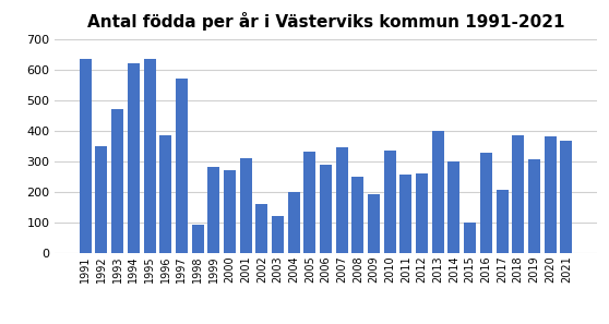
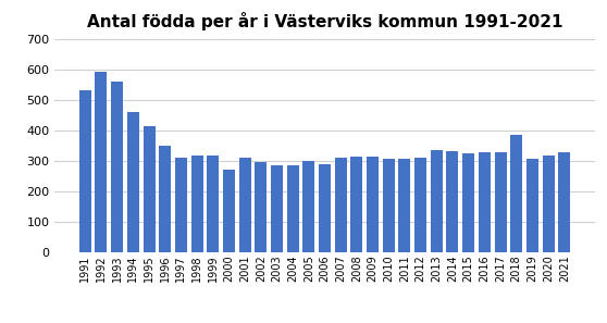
1991: 635 -> 530
1992: 350 -> 590
1993: 470 -> 560
1994: 620 -> 460
1995: 635 -> 412
1996: 385 -> 350
1997: 570 -> 310
1998: 90 -> 318
1999: 280 -> 315
2002: 160 -> 295
2003: 120 -> 285
2004: 200 -> 285
2005: 330 -> 297
2007: 345 -> 310
2008: 250 -> 313
2009: 190 -> 312
2010: 335 -> 305
2011: 255 -> 307
2012: 260 -> 310
2013: 400 -> 333
2014: 300 -> 332
2015: 100 -> 322
2017: 205 -> 328
2020: 380 -> 318
2021: 365 -> 328
